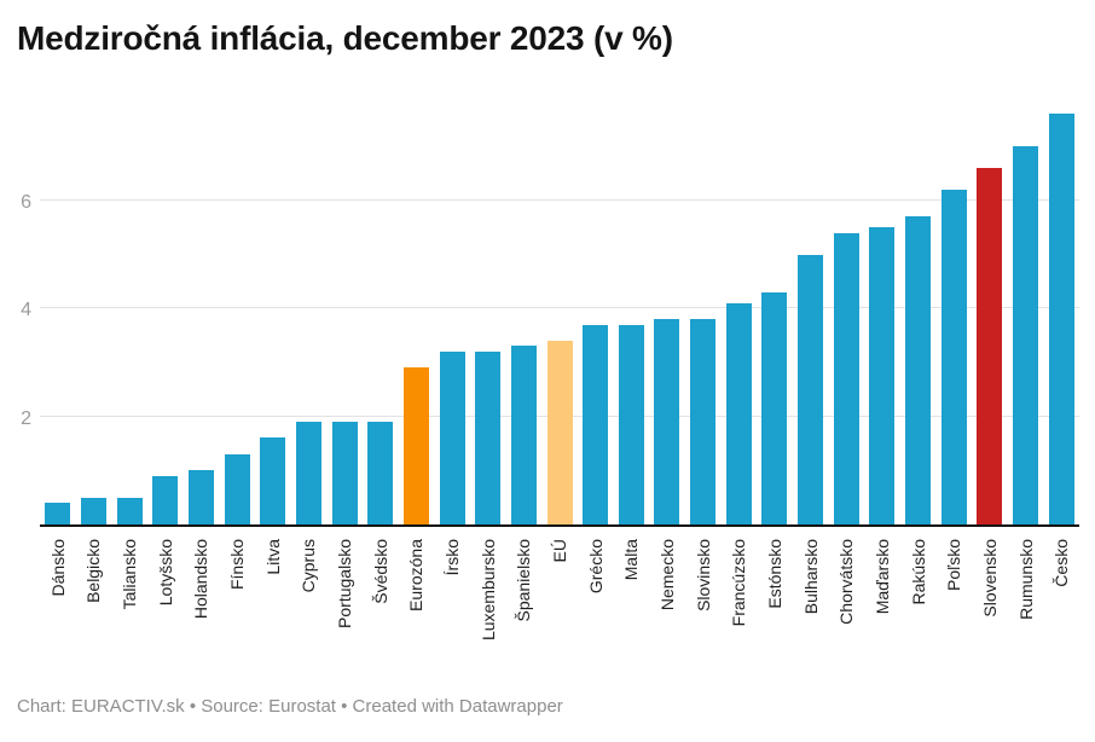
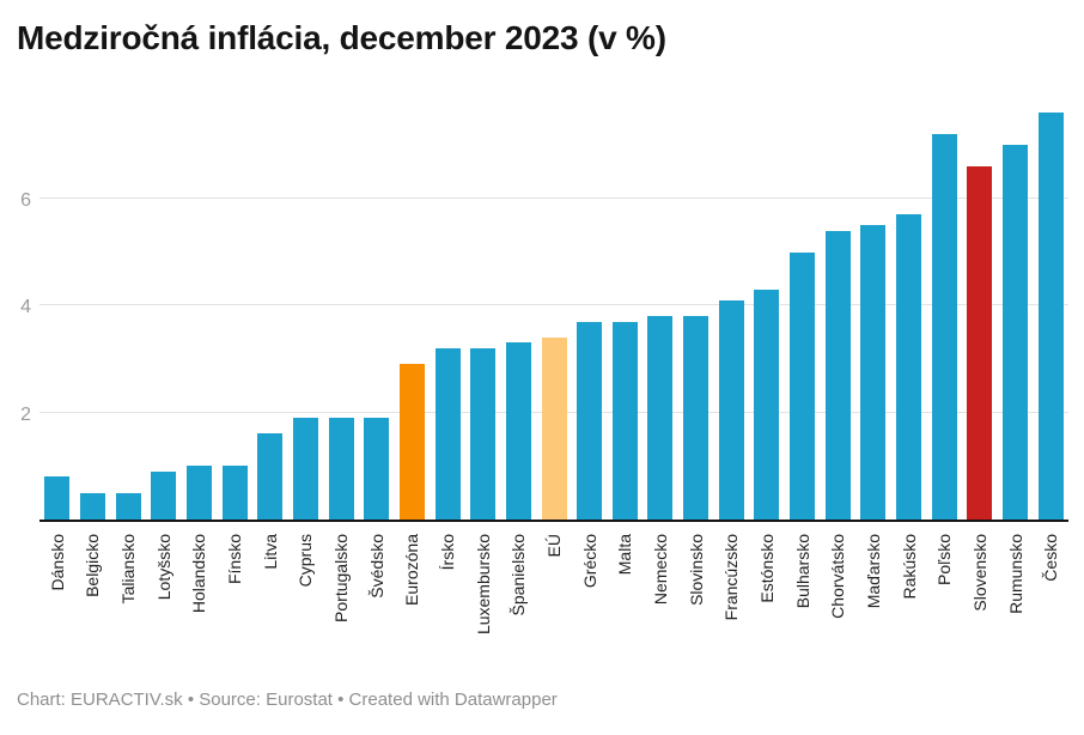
Dánsko: 0.4 -> 0.8
Fínsko: 1.3 -> 1.0
Poľsko: 6.2 -> 7.2
